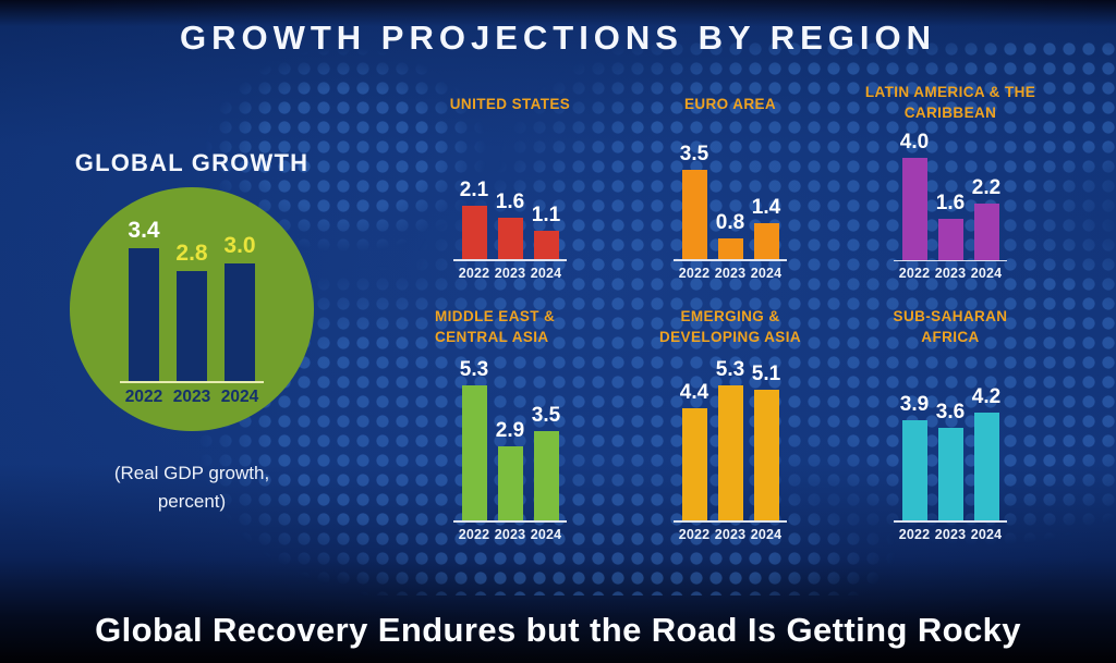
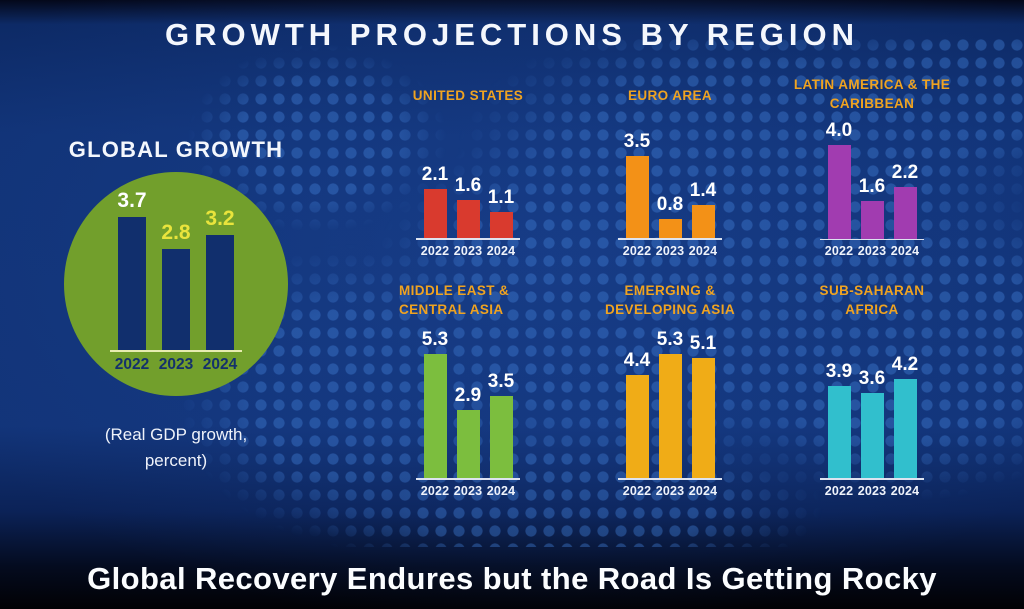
GLOBAL GROWTH/2022: 3.4 -> 3.7
GLOBAL GROWTH/2024: 3.0 -> 3.2
